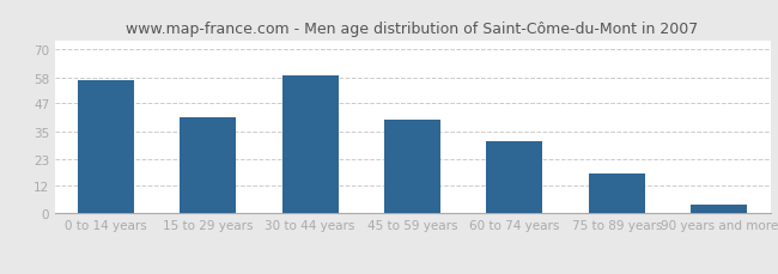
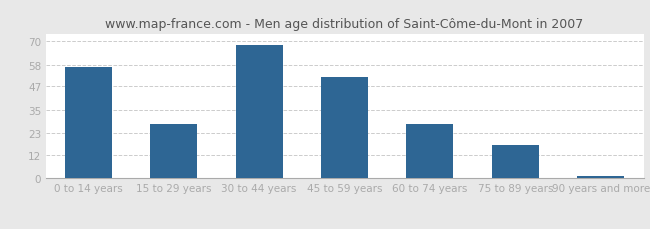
15 to 29 years: 41 -> 28
30 to 44 years: 59 -> 68
45 to 59 years: 40 -> 52
60 to 74 years: 31 -> 28
90 years and more: 4 -> 1
